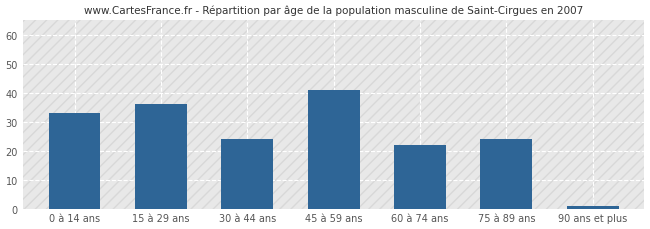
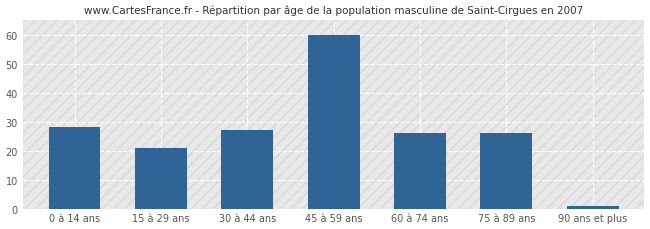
0 à 14 ans: 33 -> 28
15 à 29 ans: 36 -> 21
30 à 44 ans: 24 -> 27
45 à 59 ans: 41 -> 60
60 à 74 ans: 22 -> 26
75 à 89 ans: 24 -> 26
